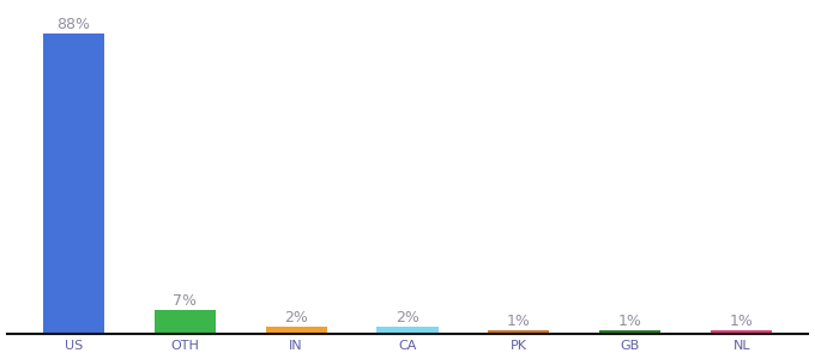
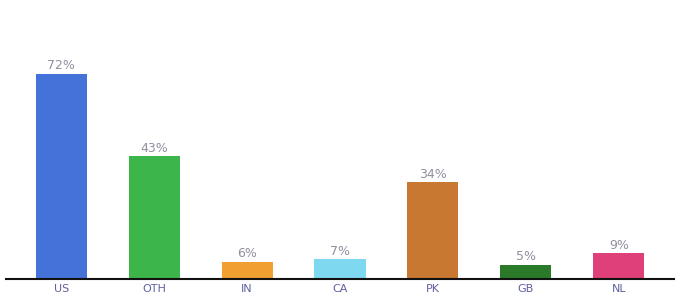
US: 88% -> 72%
OTH: 7% -> 43%
IN: 2% -> 6%
CA: 2% -> 7%
PK: 1% -> 34%
GB: 1% -> 5%
NL: 1% -> 9%
